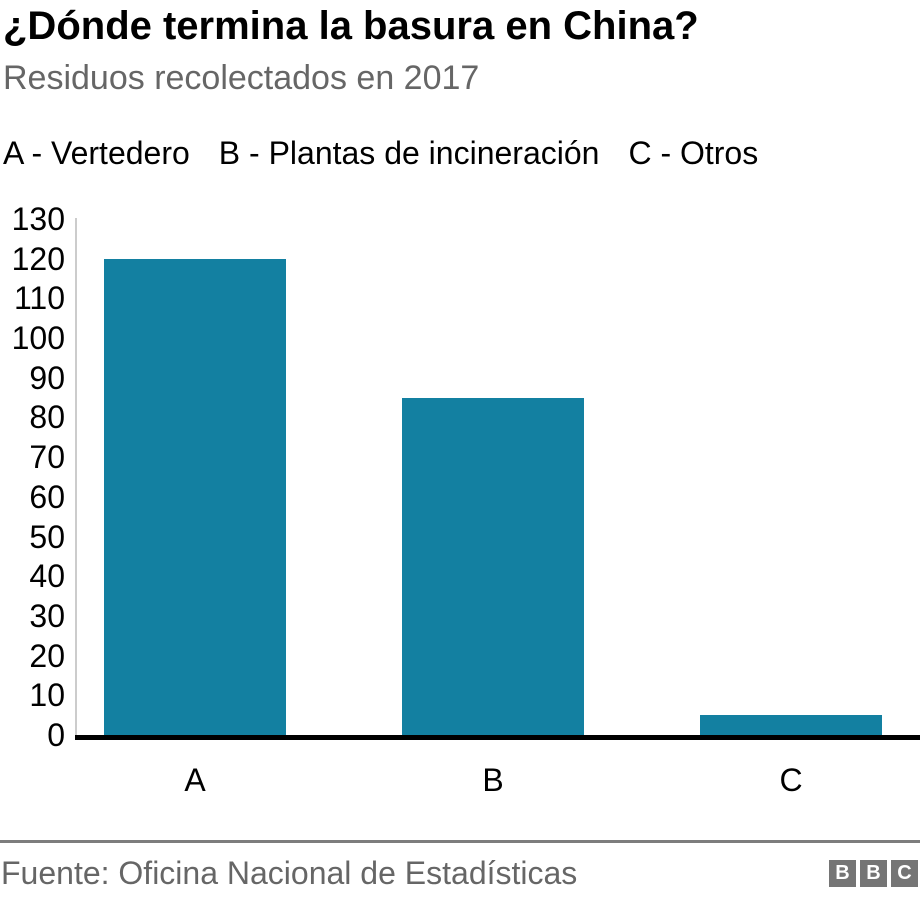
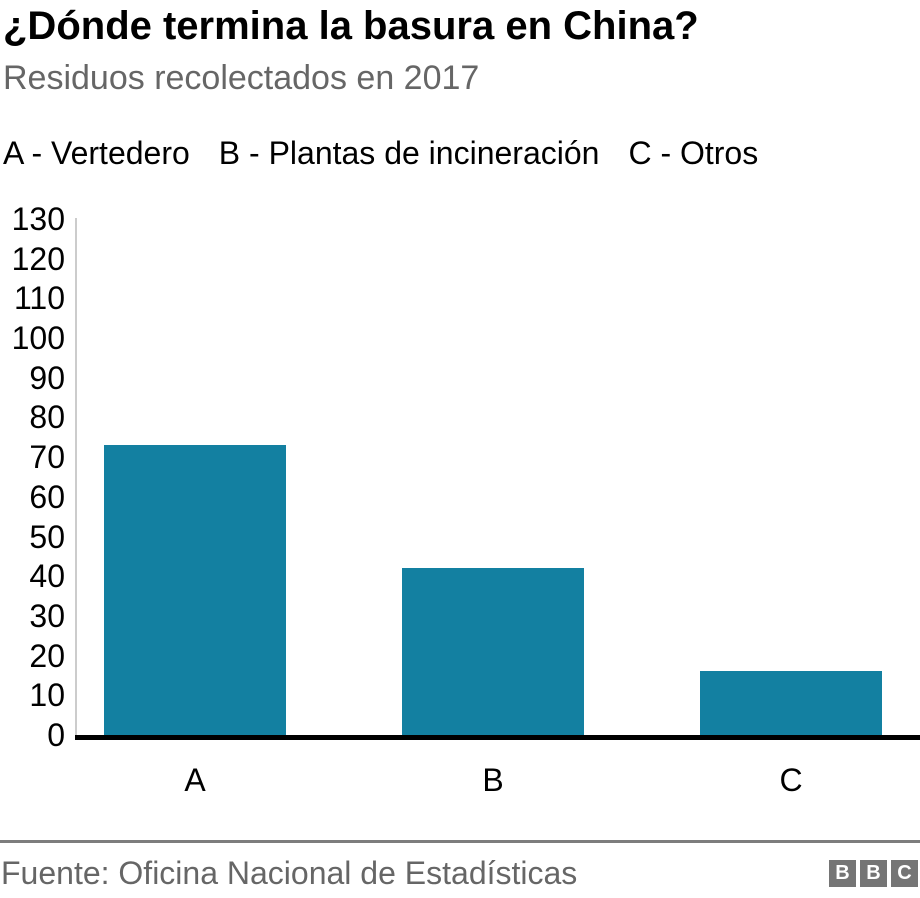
A: 120 -> 73
B: 85 -> 42
C: 5 -> 16
